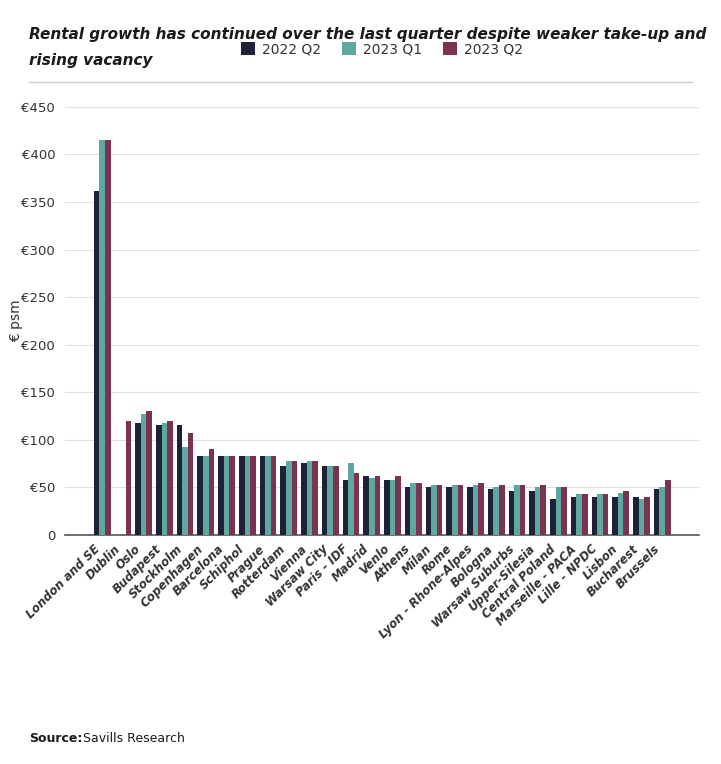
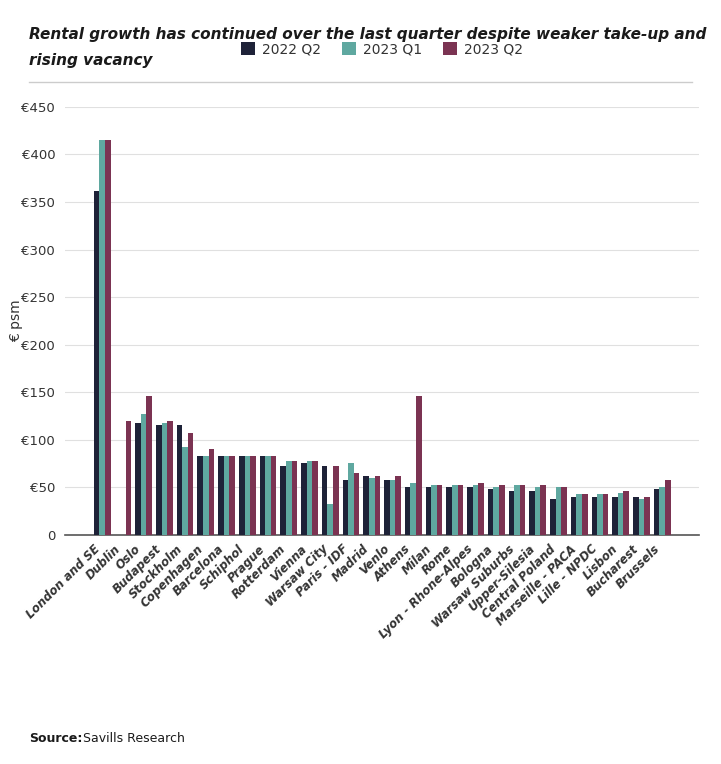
2023 Q2/Oslo: €130 -> €146
2023 Q1/Warsaw City: €72 -> €32
2023 Q2/Athens: €55 -> €146
